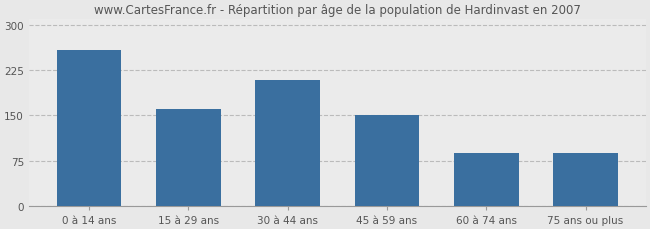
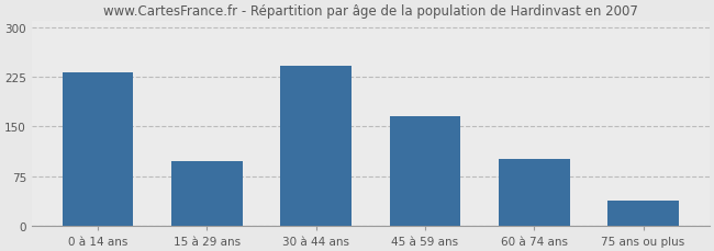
0 à 14 ans: 258 -> 232
15 à 29 ans: 160 -> 97
30 à 44 ans: 208 -> 242
45 à 59 ans: 150 -> 166
60 à 74 ans: 88 -> 100
75 ans ou plus: 88 -> 37
